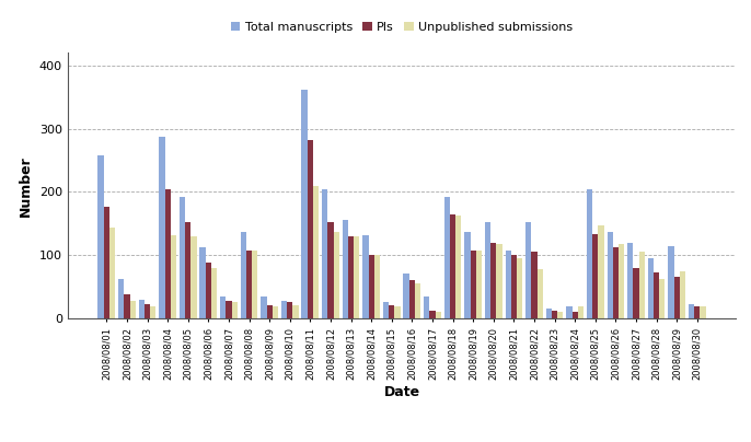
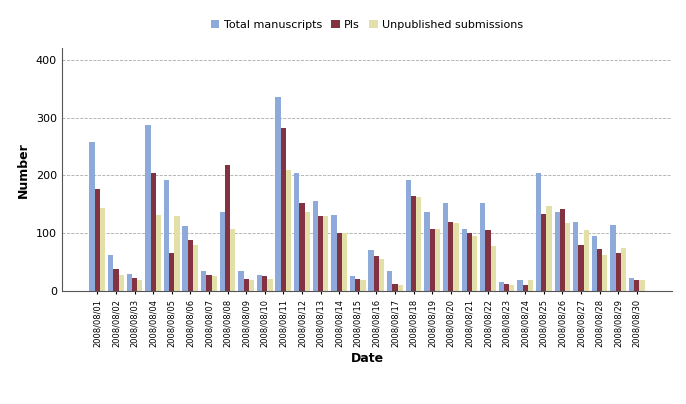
PIs/2008/08/05: 152 -> 66
PIs/2008/08/08: 108 -> 218
Total manuscripts/2008/08/11: 362 -> 336
PIs/2008/08/26: 112 -> 142
